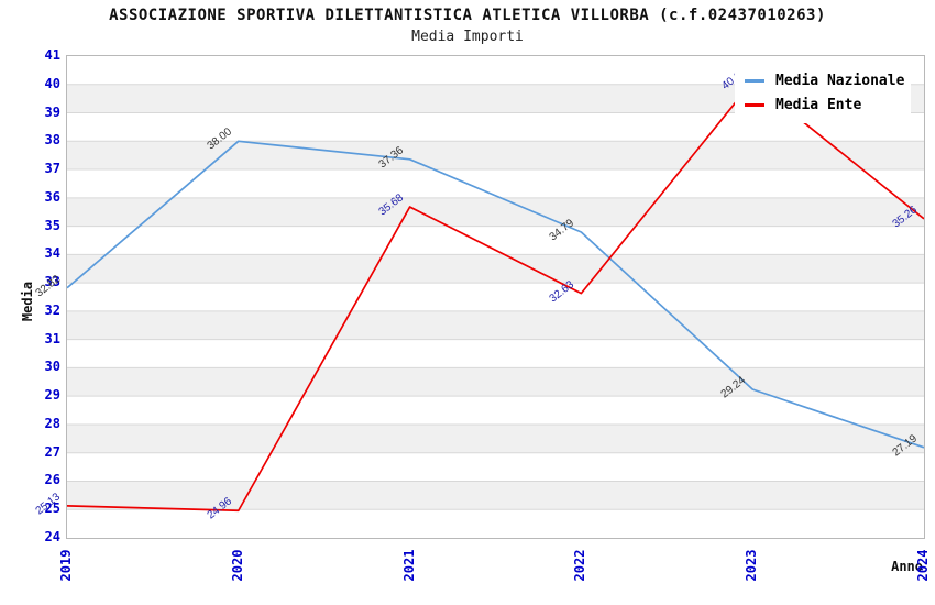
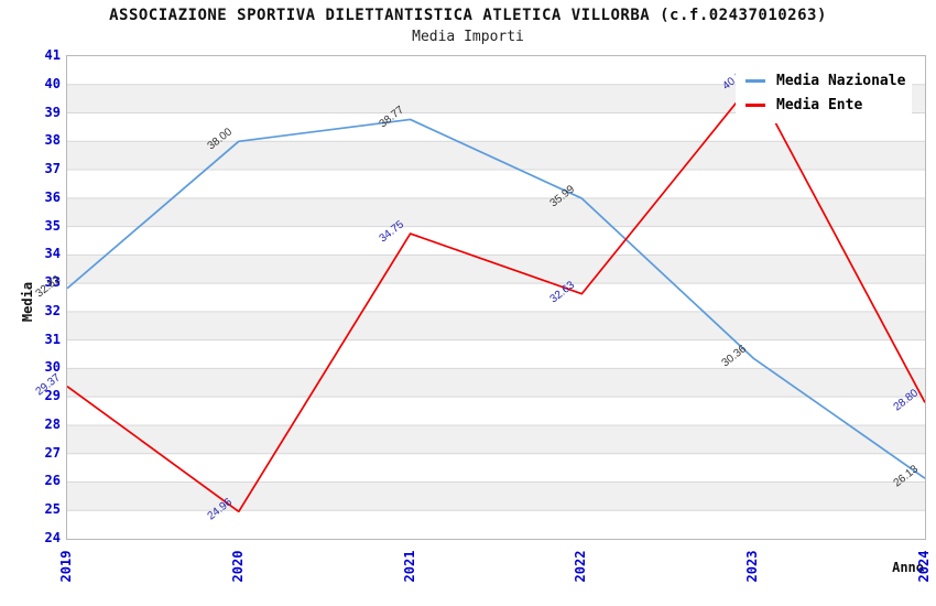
Media Ente/2019: 25.13 -> 29.37
Media Nazionale/2021: 37.36 -> 38.77
Media Ente/2021: 35.68 -> 34.75
Media Nazionale/2022: 34.79 -> 35.99
Media Nazionale/2023: 29.24 -> 30.36
Media Nazionale/2024: 27.19 -> 26.13
Media Ente/2024: 35.26 -> 28.80
